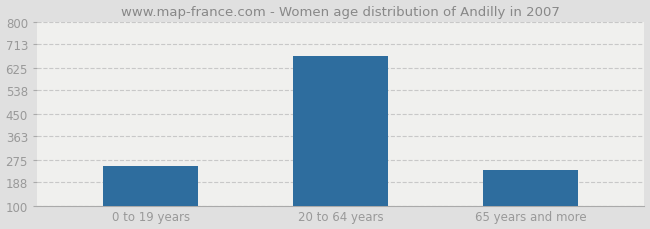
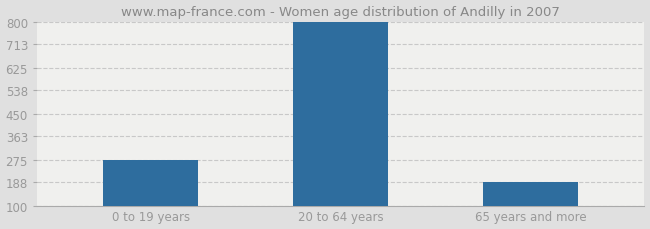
0 to 19 years: 250 -> 275
20 to 64 years: 670 -> 800
65 years and more: 235 -> 188
